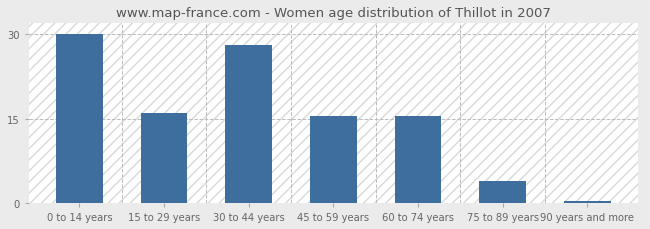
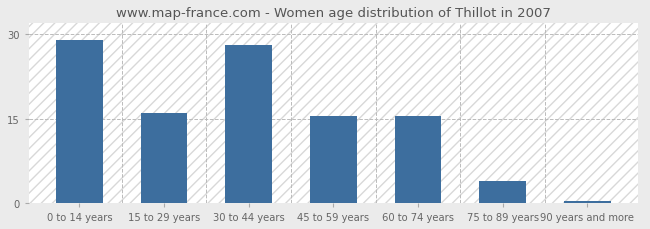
0 to 14 years: 30.0 -> 29.0
